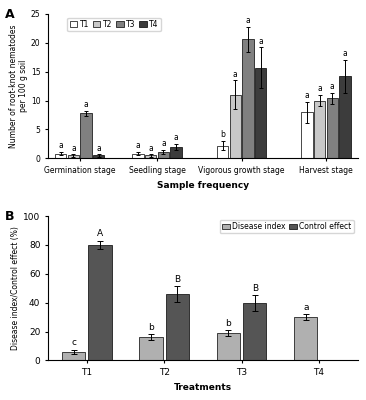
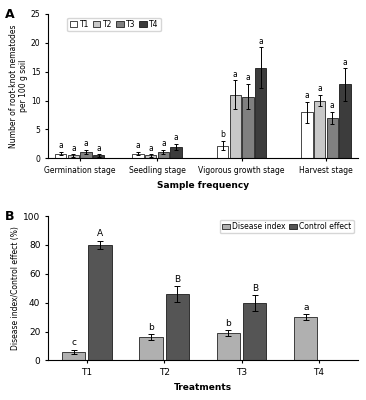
T3/Germination stage: 7.8 -> 1.1
T3/Vigorous growth stage: 20.6 -> 10.7
T3/Harvest stage: 10.4 -> 7.0
T4/Harvest stage: 14.2 -> 12.8
